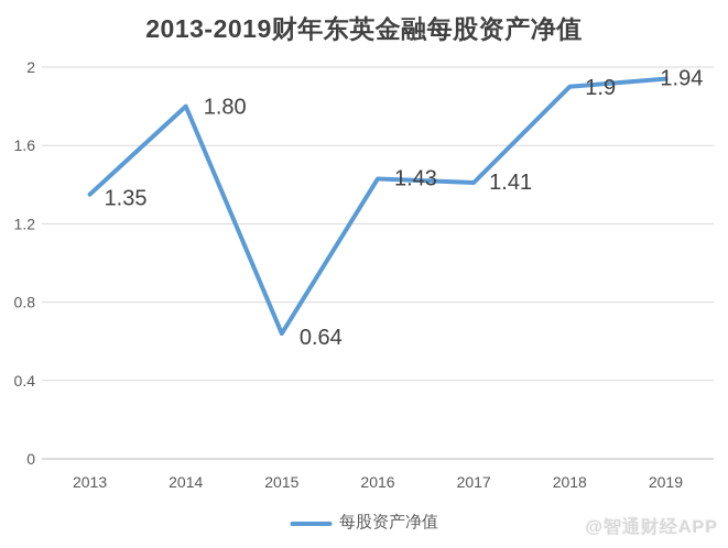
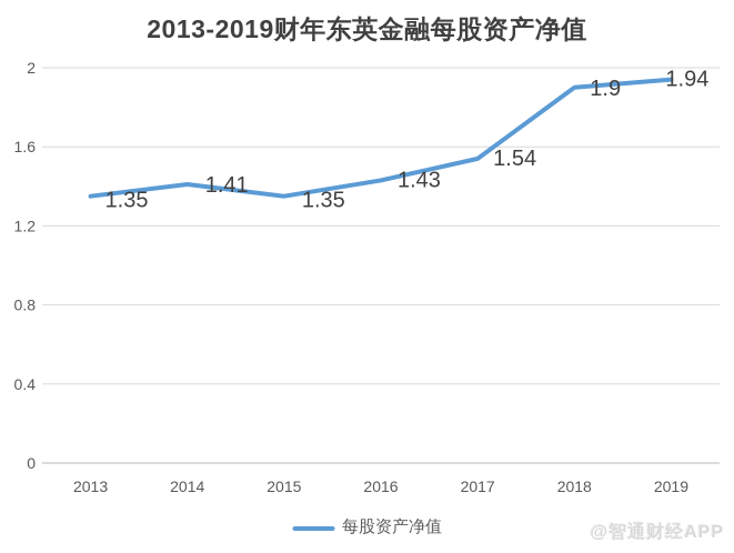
2014: 1.80 -> 1.41
2015: 0.64 -> 1.35
2017: 1.41 -> 1.54
